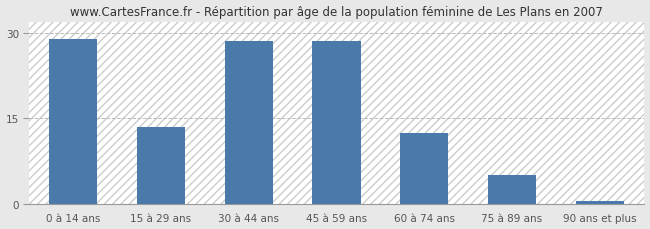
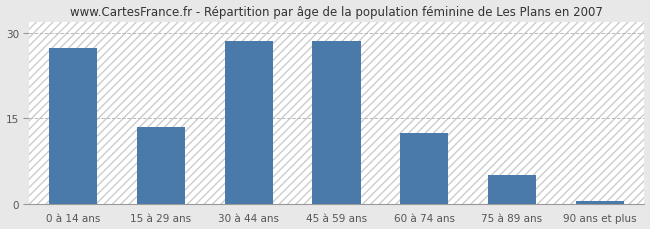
0 à 14 ans: 29.0 -> 27.4
